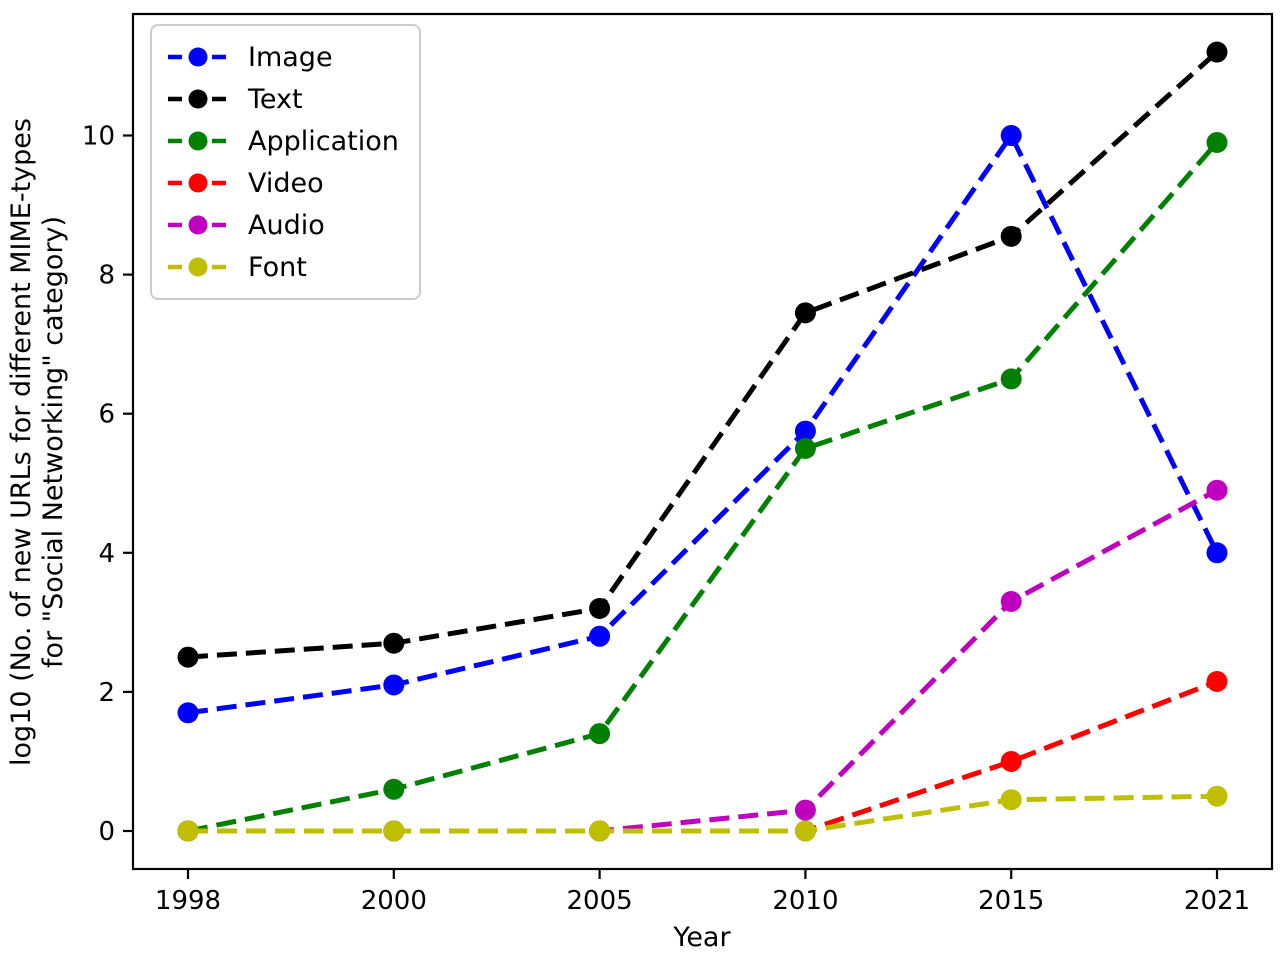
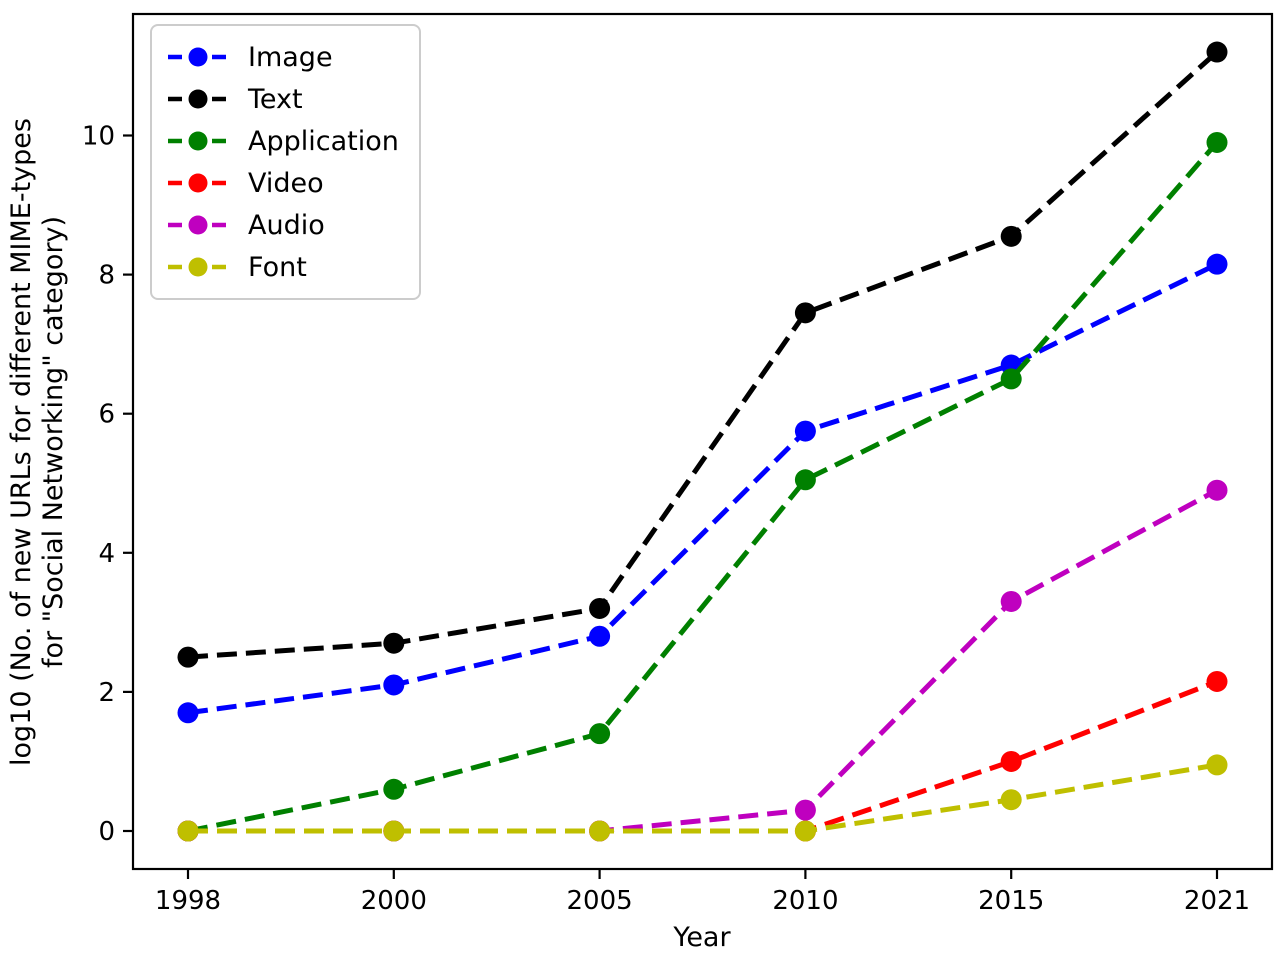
Application/2010: 5.5 -> 5.0
Image/2015: 10.0 -> 6.7
Image/2021: 4.0 -> 8.2
Font/2021: 0.5 -> 0.9
